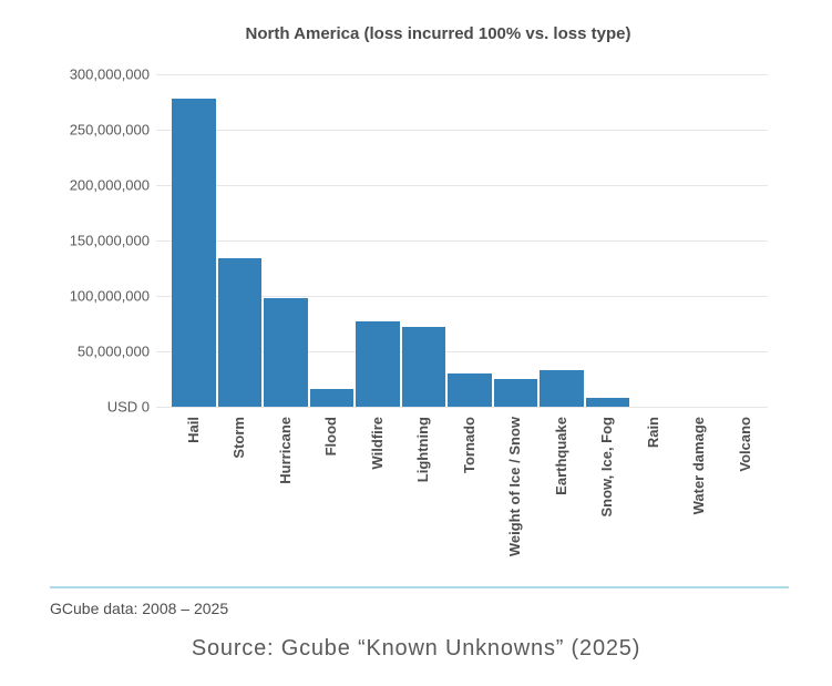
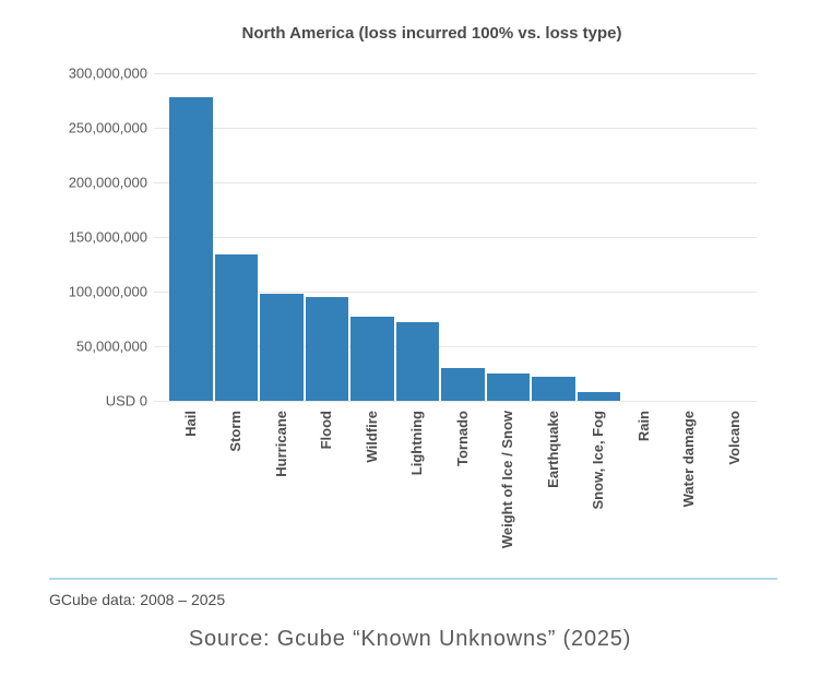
Flood: 16000000 -> 95000000
Earthquake: 33000000 -> 22000000
